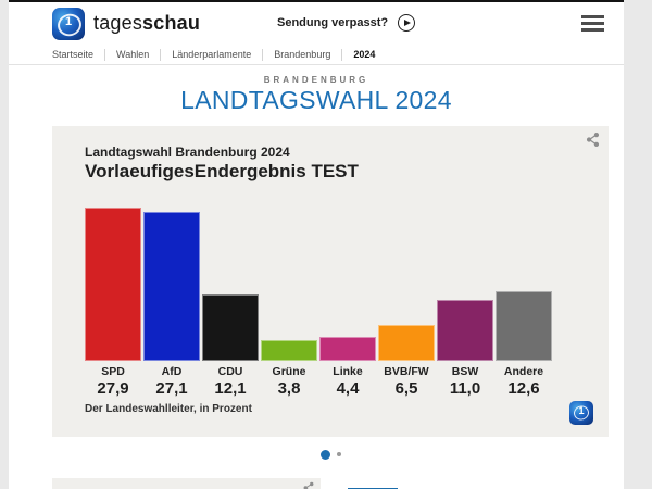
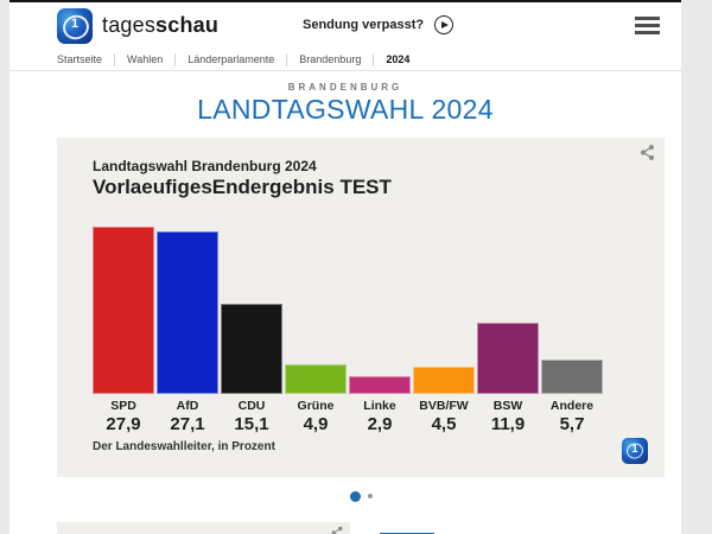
CDU: 12,1 -> 15,1
Grüne: 3,8 -> 4,9
Linke: 4,4 -> 2,9
BVB/FW: 6,5 -> 4,5
BSW: 11,0 -> 11,9
Andere: 12,6 -> 5,7
